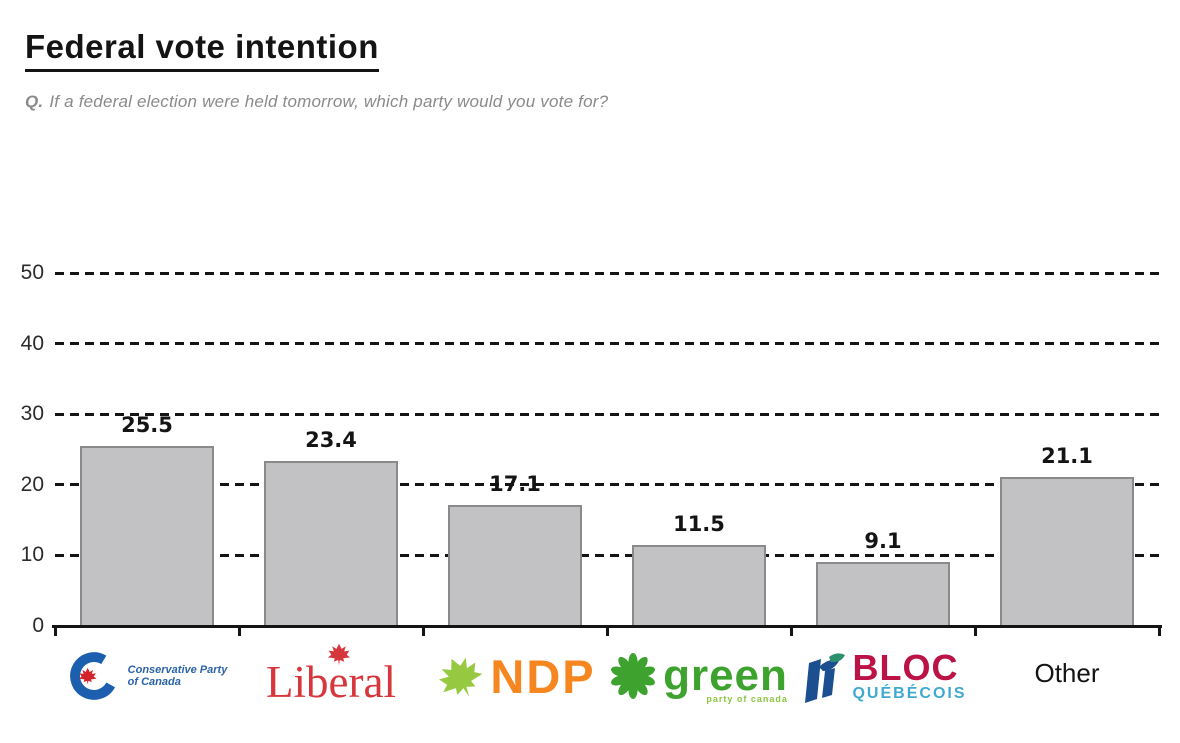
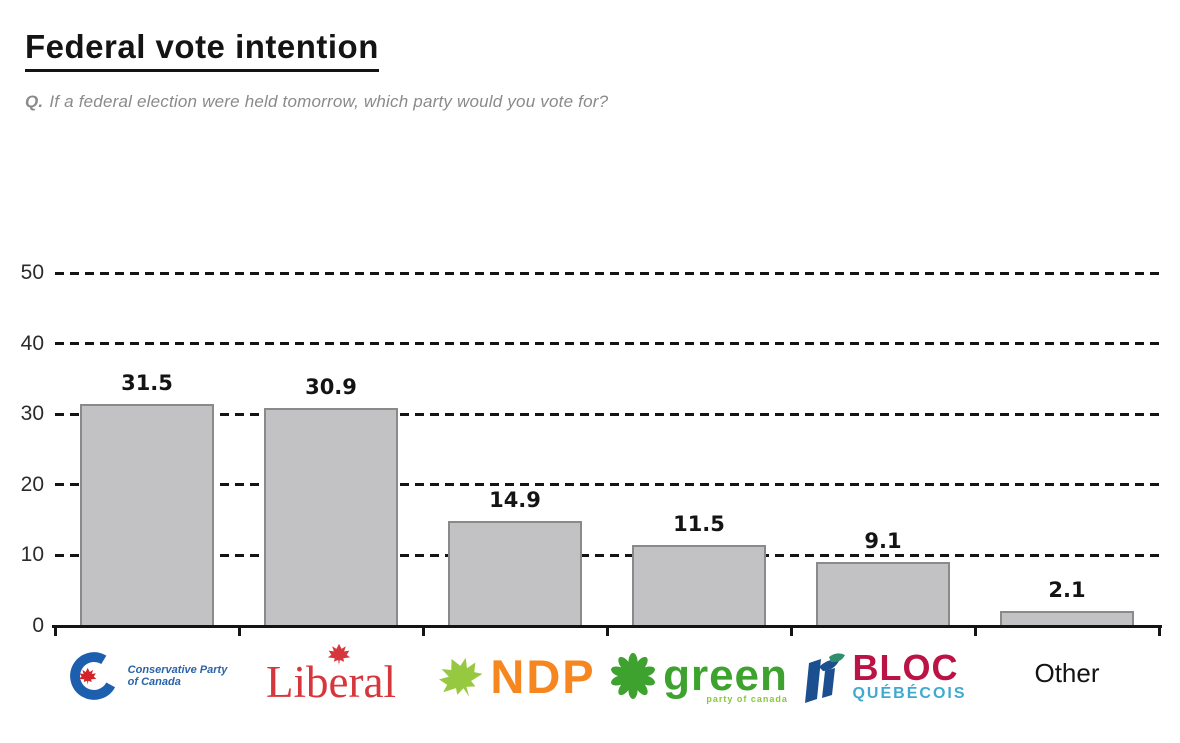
Conservative Party of Canada: 25.5 -> 31.5
Liberal: 23.4 -> 30.9
NDP: 17.1 -> 14.9
Other: 21.1 -> 2.1
